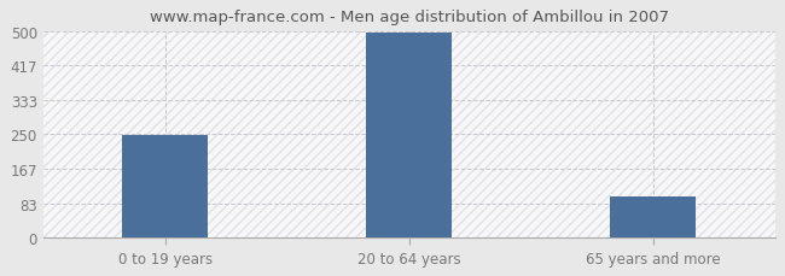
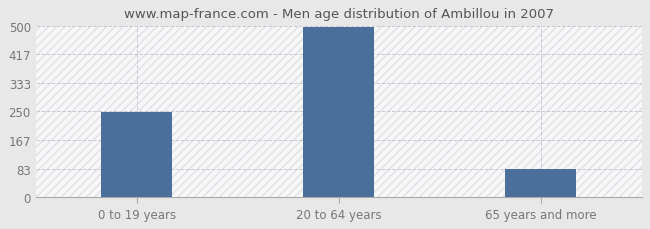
65 years and more: 100 -> 83
